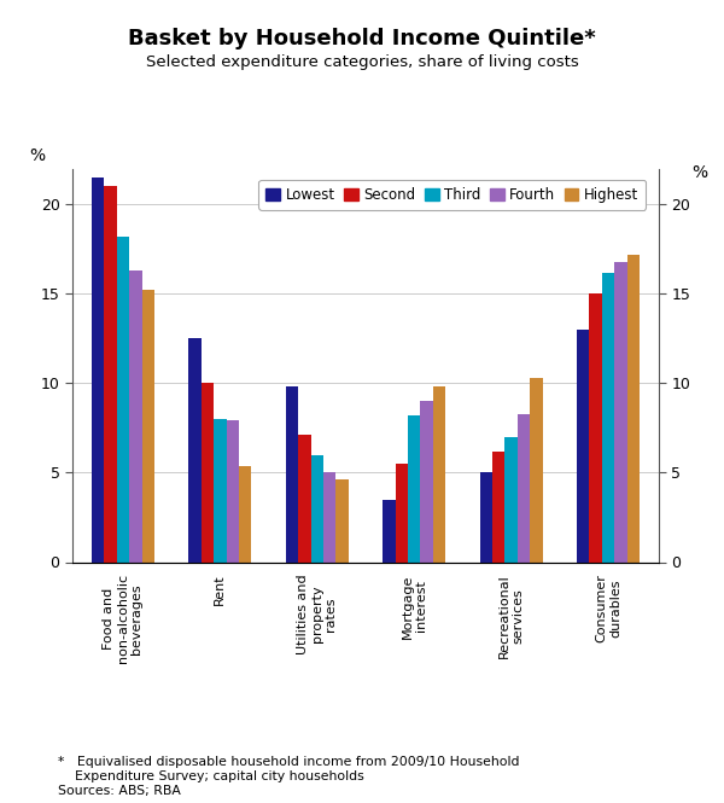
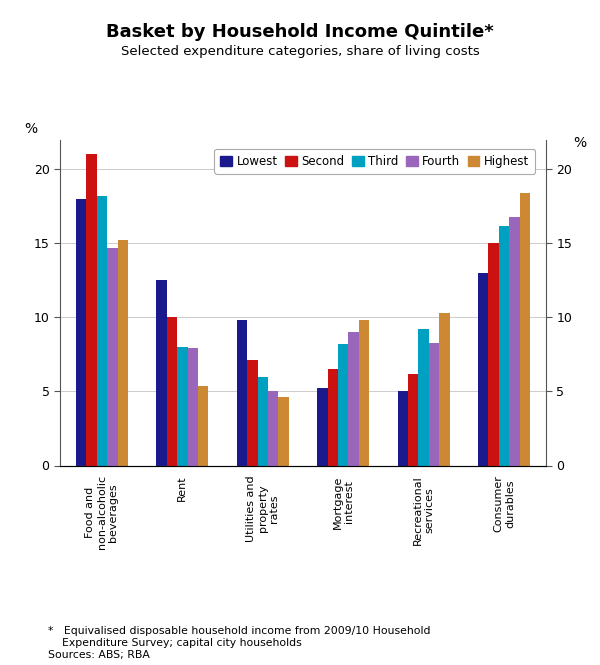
Lowest/Food and non-alcoholic beverages: 21.5 -> 18.0
Fourth/Food and non-alcoholic beverages: 16.3 -> 14.7
Lowest/Mortgage interest: 3.5 -> 5.2
Second/Mortgage interest: 5.5 -> 6.5
Third/Recreational services: 7.0 -> 9.2
Highest/Consumer durables: 17.2 -> 18.4
